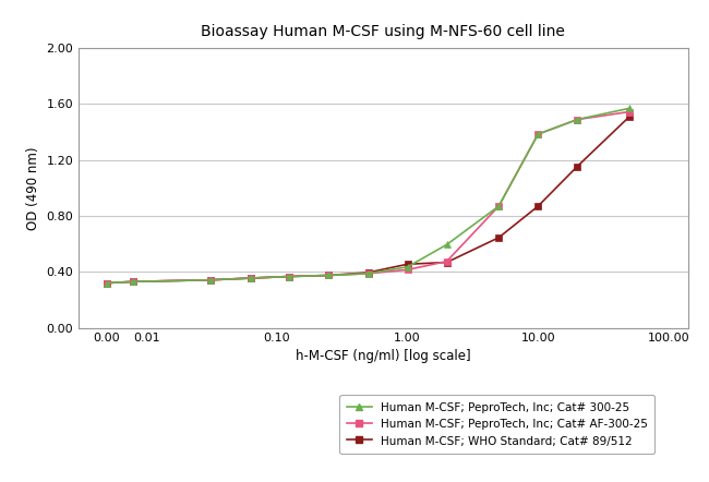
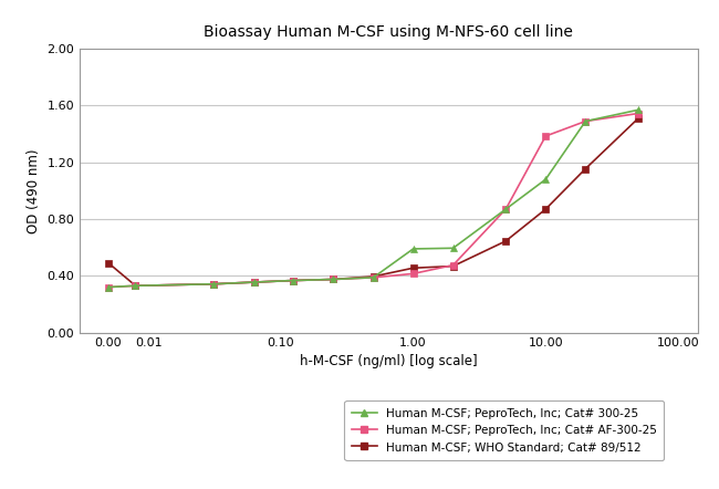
Human M-CSF; WHO Standard; Cat# 89/512/0.00: 0.32 -> 0.49
Human M-CSF; PeproTech, Inc; Cat# 300-25/1.00: 0.43 -> 0.59
Human M-CSF; PeproTech, Inc; Cat# 300-25/10.00: 1.39 -> 1.08
